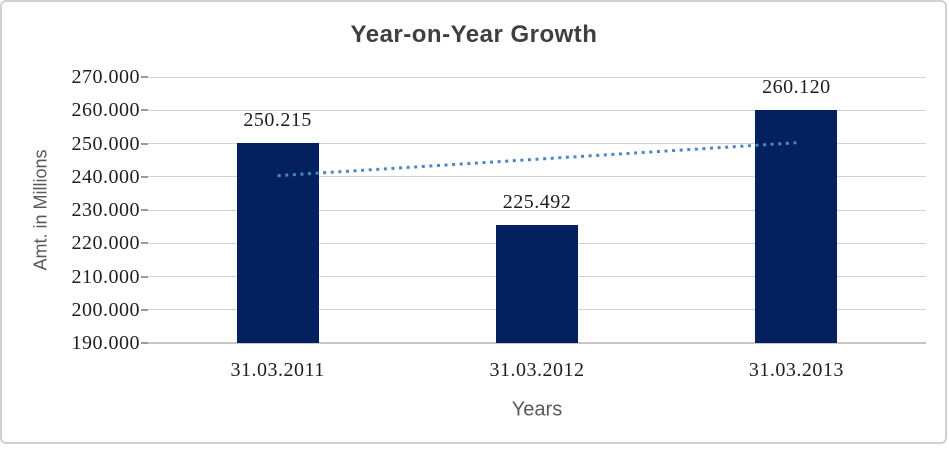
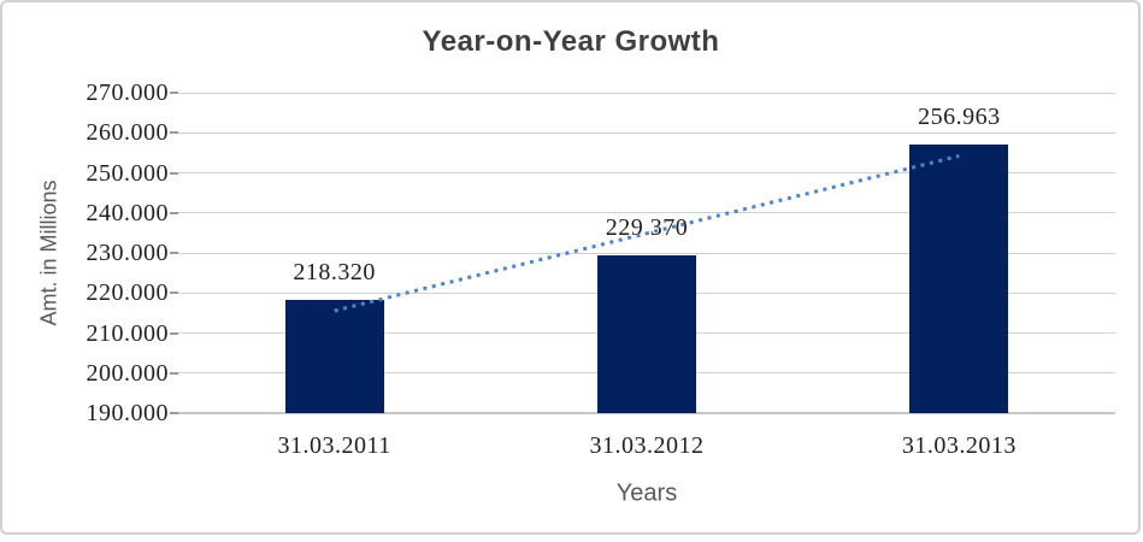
31.03.2011: 250.215 -> 218.320
31.03.2012: 225.492 -> 229.370
31.03.2013: 260.120 -> 256.963
